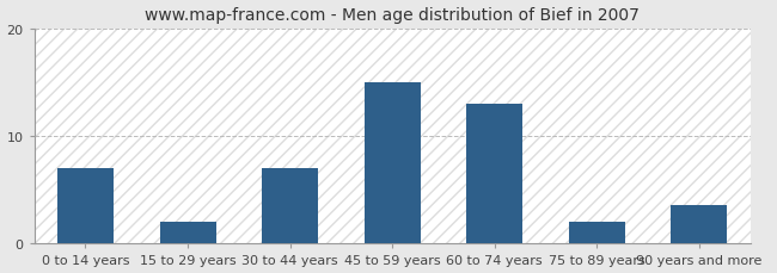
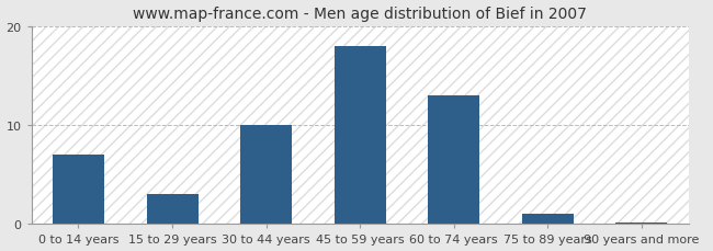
15 to 29 years: 2.0 -> 3.0
30 to 44 years: 7.0 -> 10.0
45 to 59 years: 15.0 -> 18.0
75 to 89 years: 2.0 -> 1.0
90 years and more: 3.6 -> 0.2
